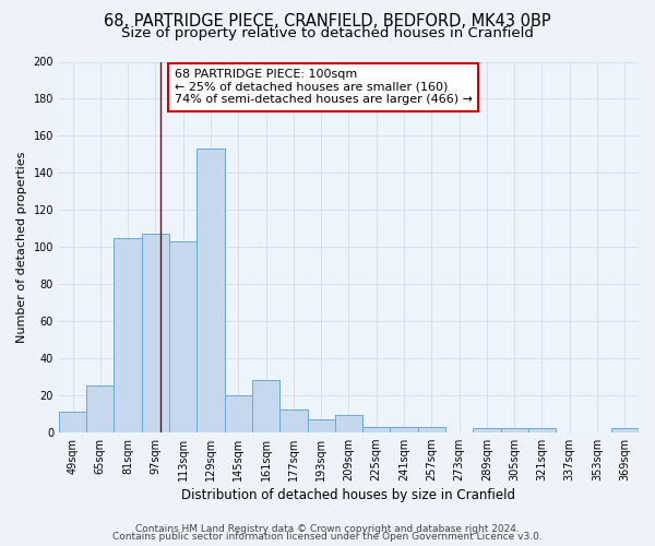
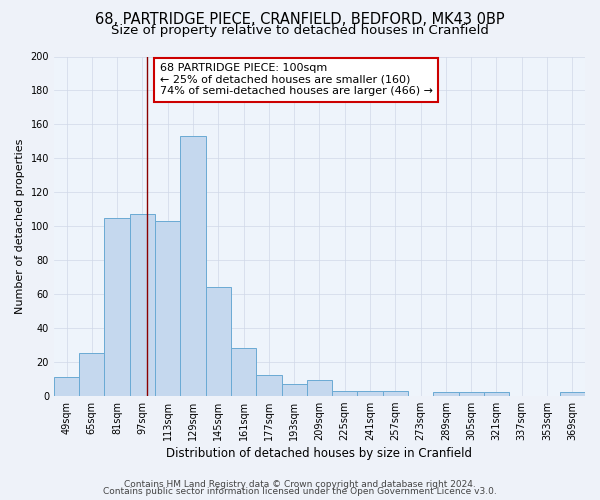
145sqm: 20 -> 64
